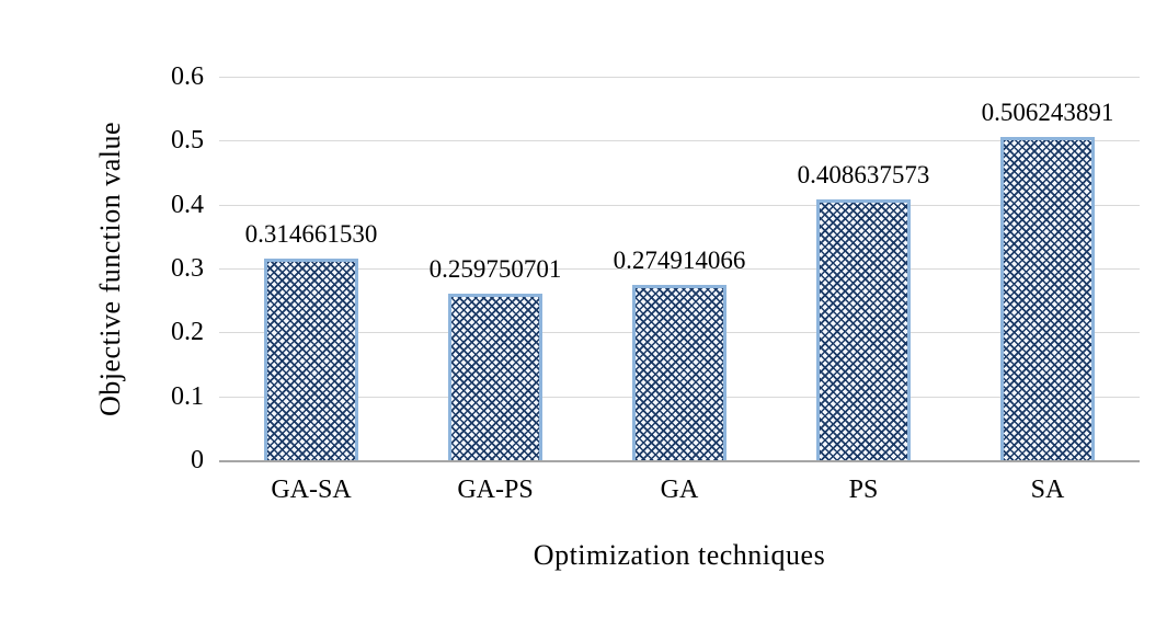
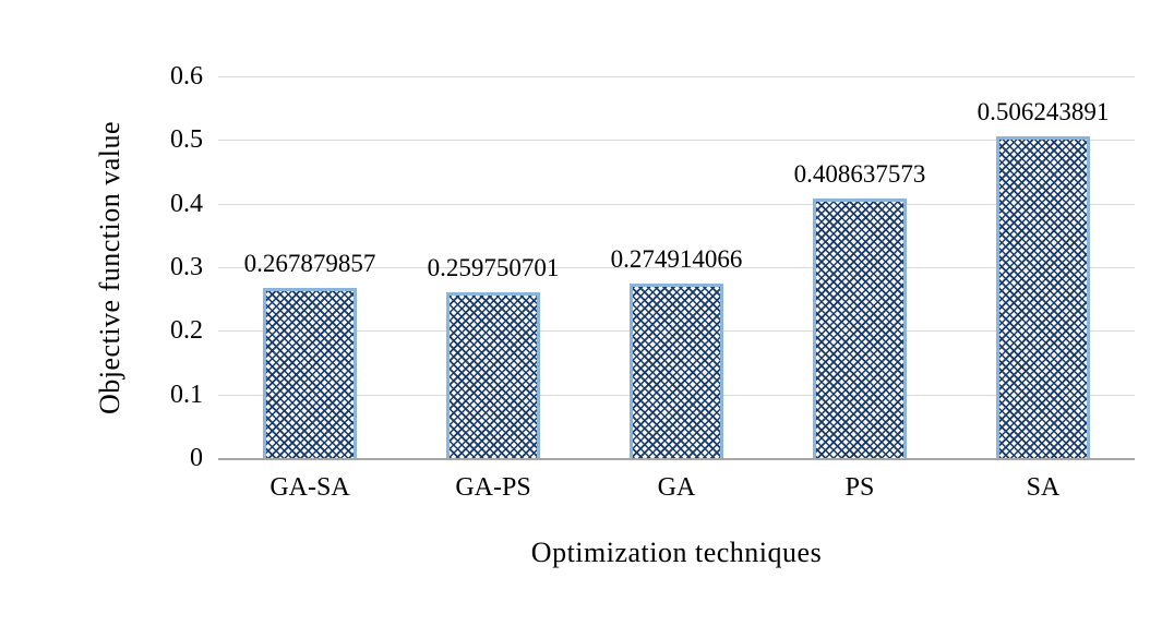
GA-SA: 0.314661530 -> 0.267879857
